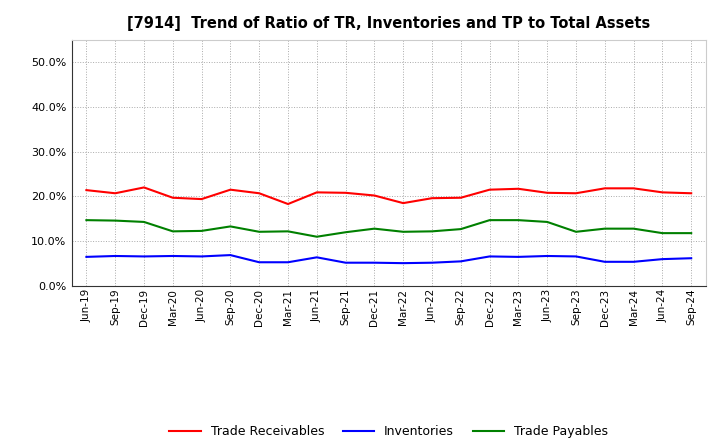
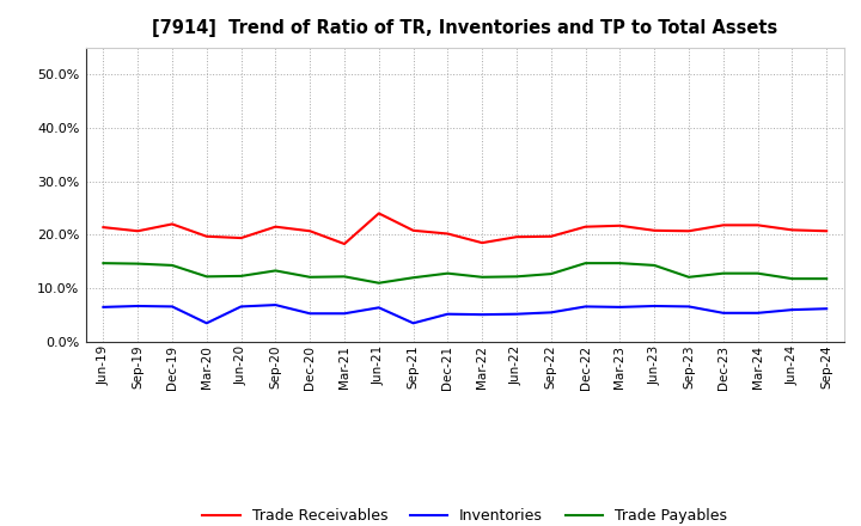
Inventories/Mar-20: 6.7% -> 3.5%
Trade Receivables/Jun-21: 20.9% -> 24.0%
Inventories/Sep-21: 5.2% -> 3.5%
